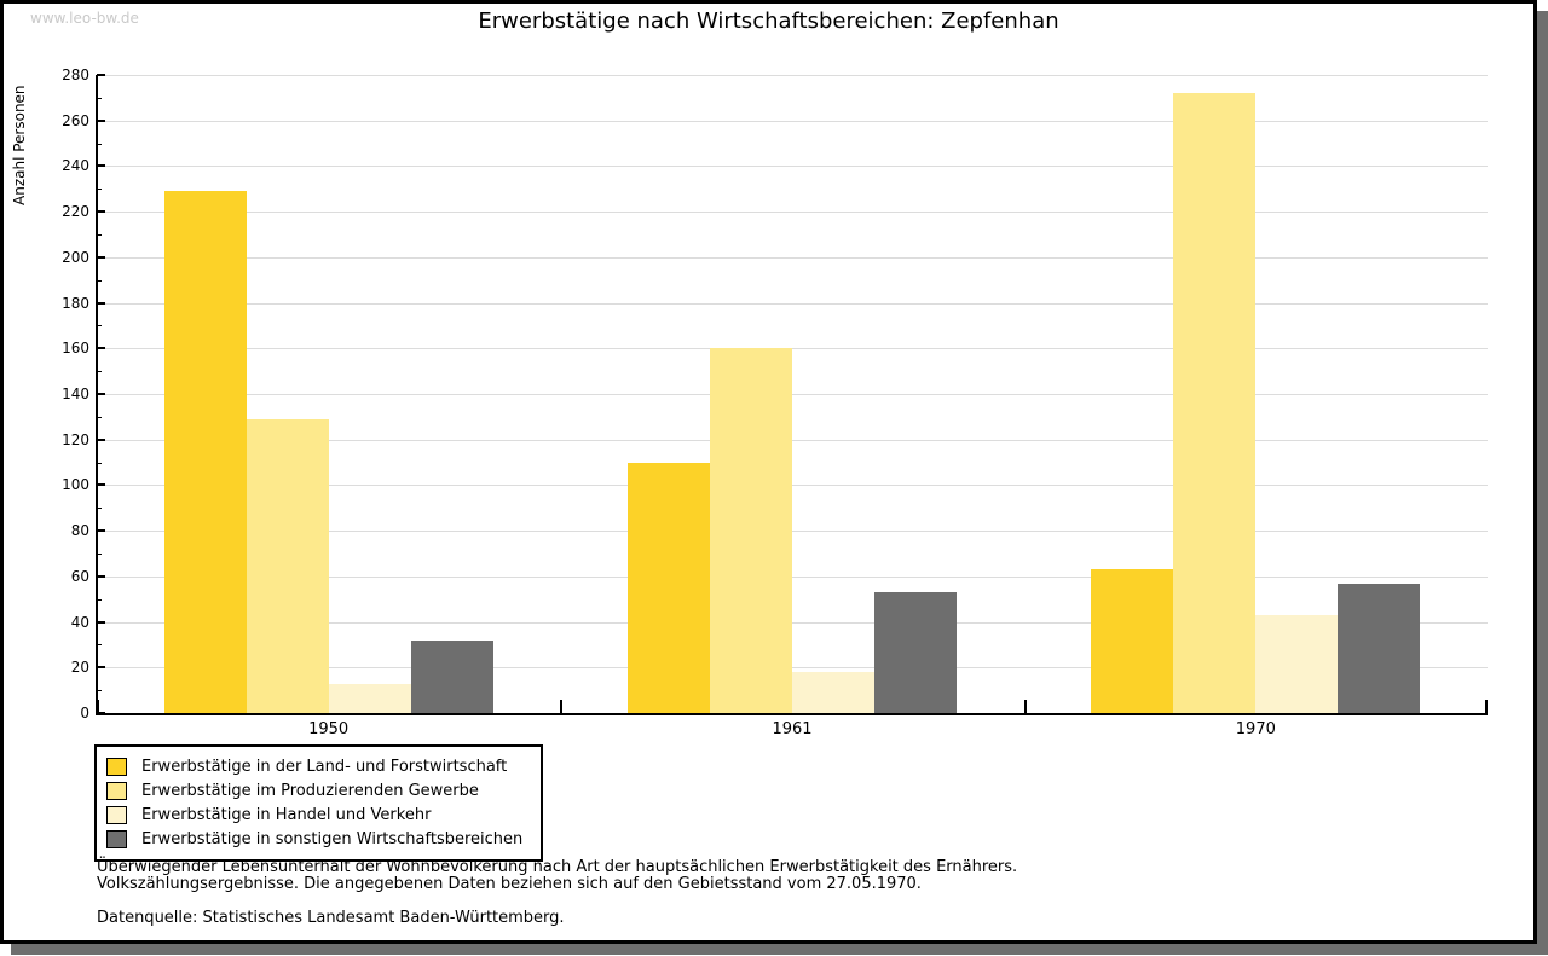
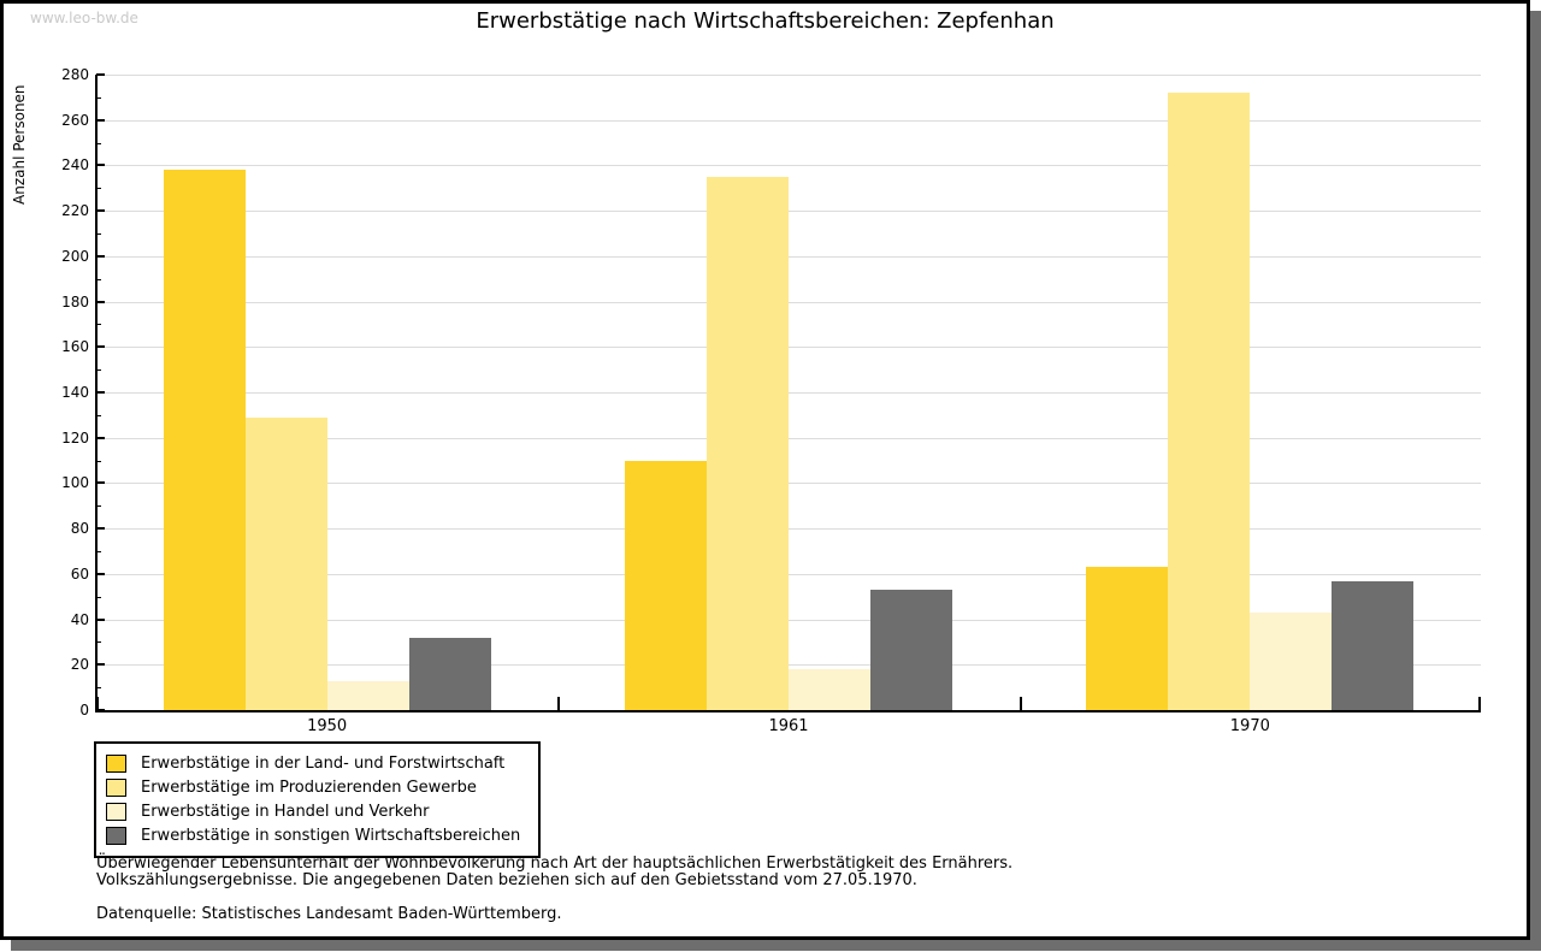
Erwerbstätige in der Land- und Forstwirtschaft/1950: 229 -> 238
Erwerbstätige im Produzierenden Gewerbe/1961: 160 -> 235
